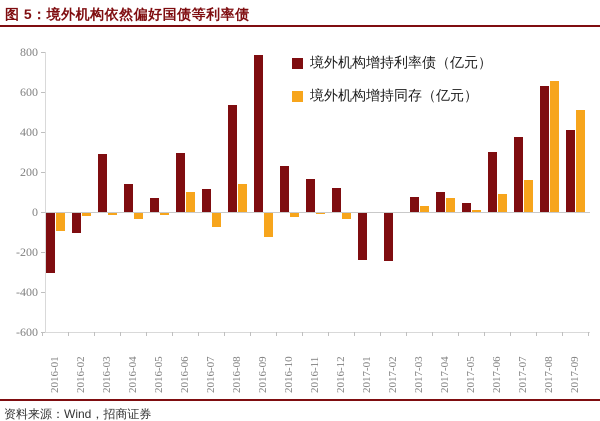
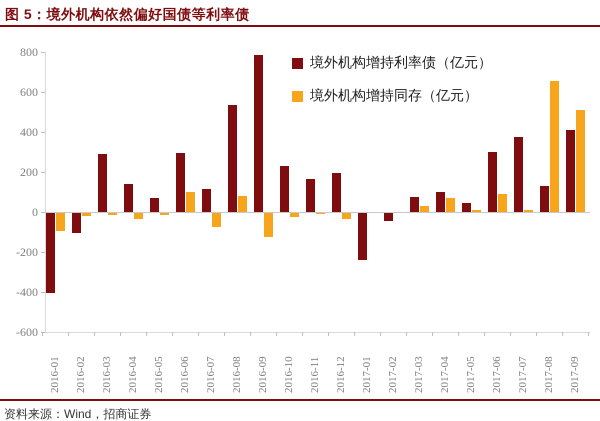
境外机构增持利率债（亿元）/2016-01: -300 -> -400
境外机构增持同存（亿元）/2016-08: 140 -> 80
境外机构增持利率债（亿元）/2016-12: 120 -> 200
境外机构增持利率债（亿元）/2017-02: -240 -> -40
境外机构增持同存（亿元）/2017-07: 160 -> 10
境外机构增持利率债（亿元）/2017-08: 630 -> 130
